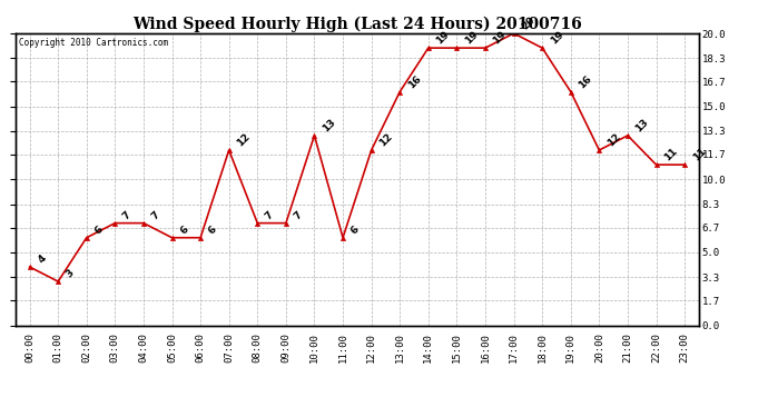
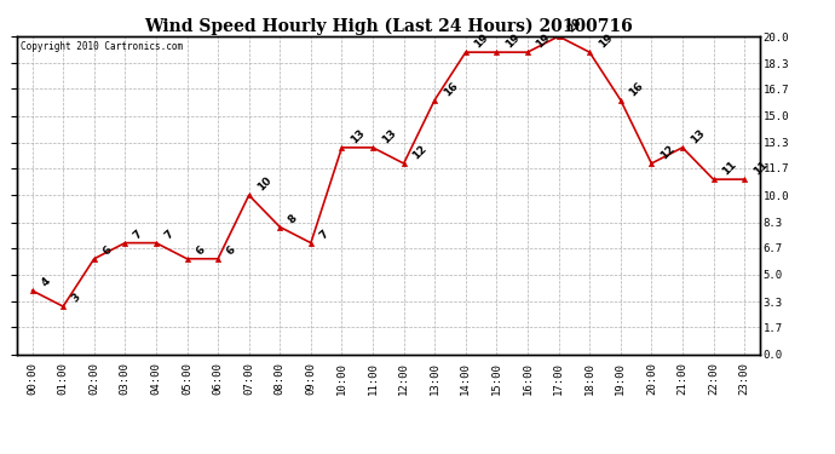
07:00: 12 -> 10
08:00: 7 -> 8
11:00: 6 -> 13
